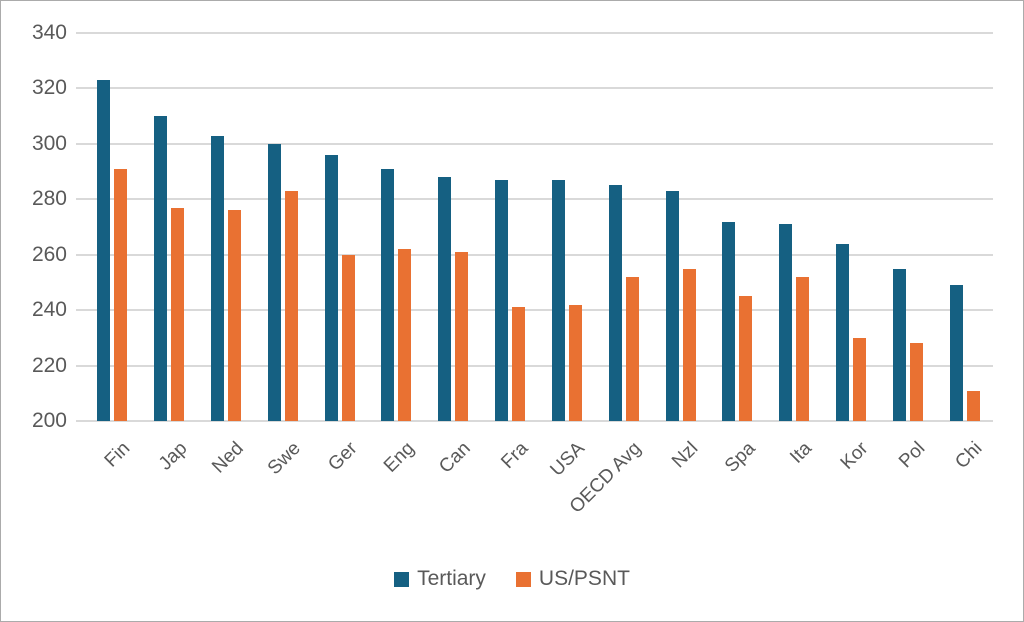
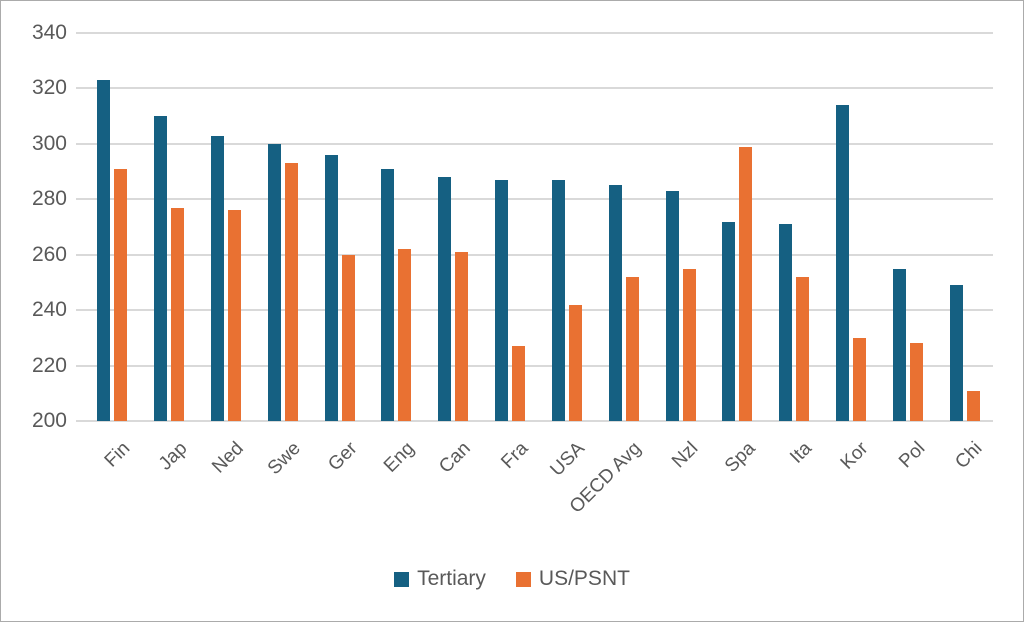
US/PSNT/Swe: 283 -> 293
US/PSNT/Fra: 241 -> 227
US/PSNT/Spa: 245 -> 299
Tertiary/Kor: 264 -> 314
